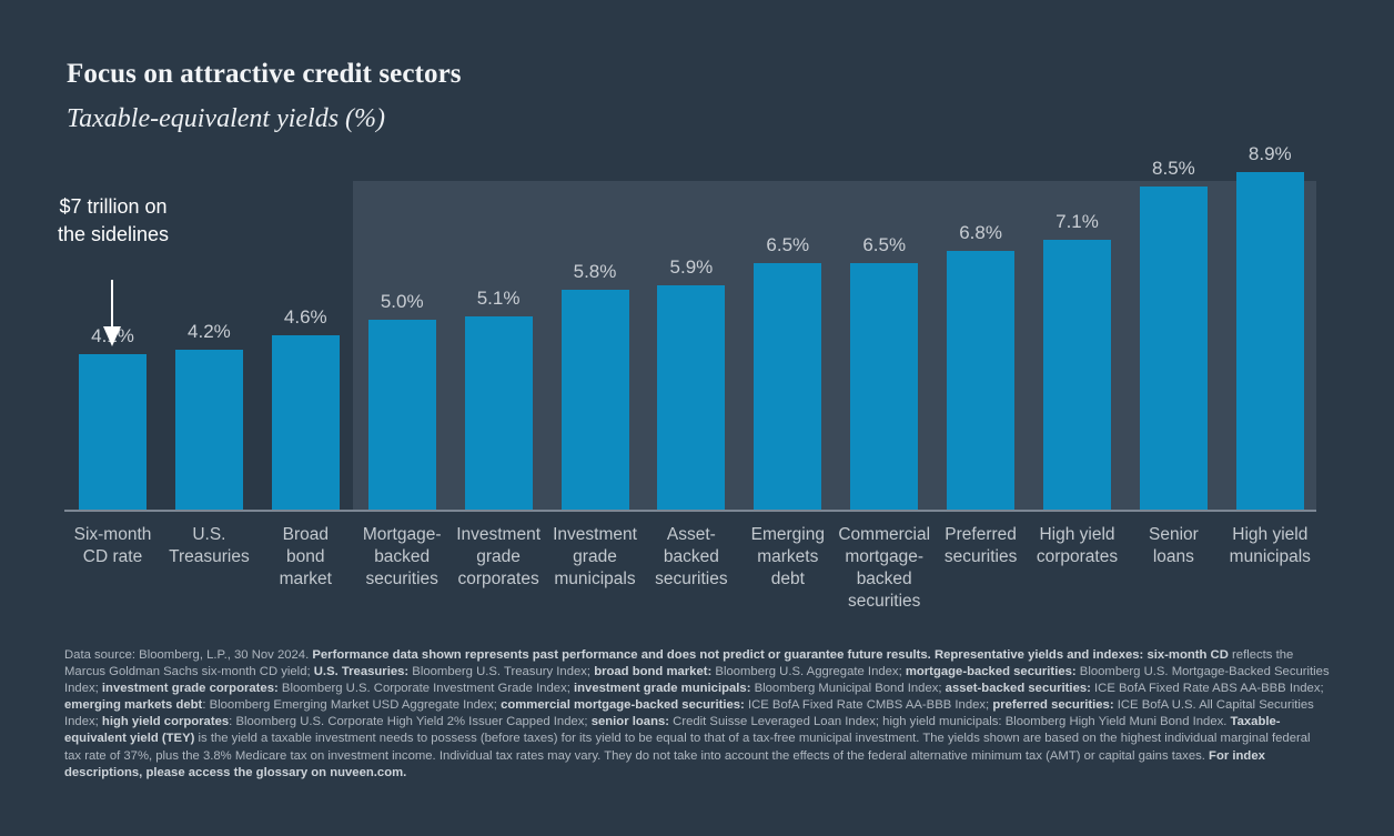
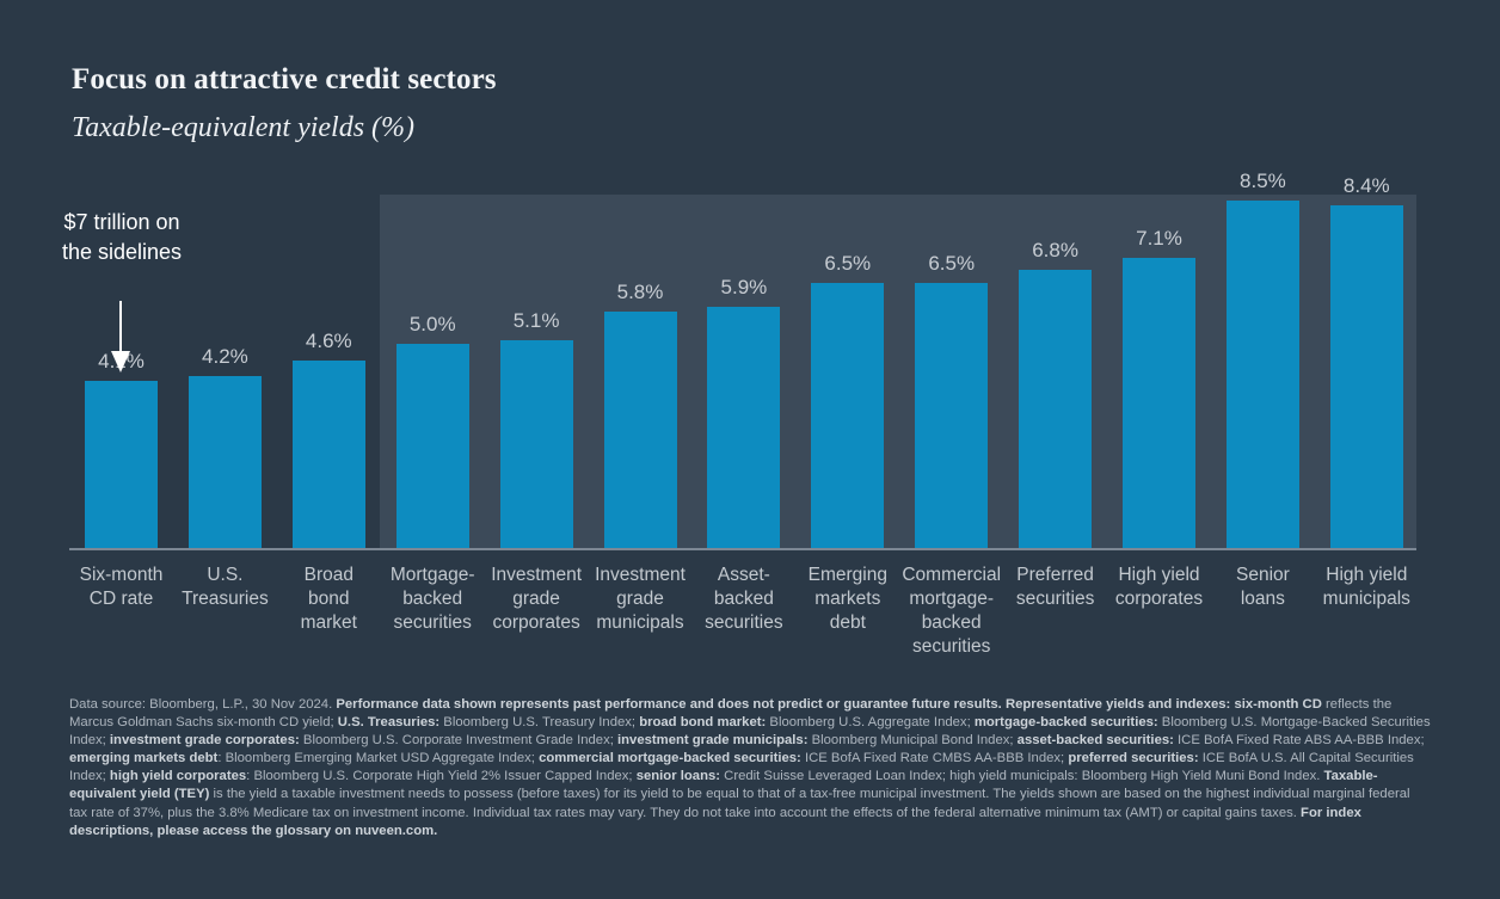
High yield municipals: 8.9% -> 8.4%
